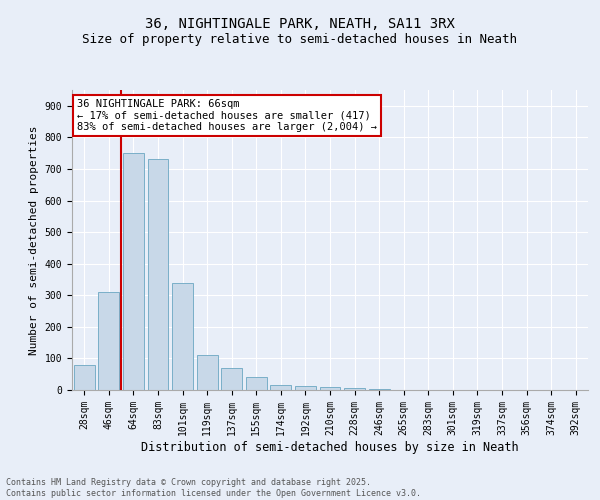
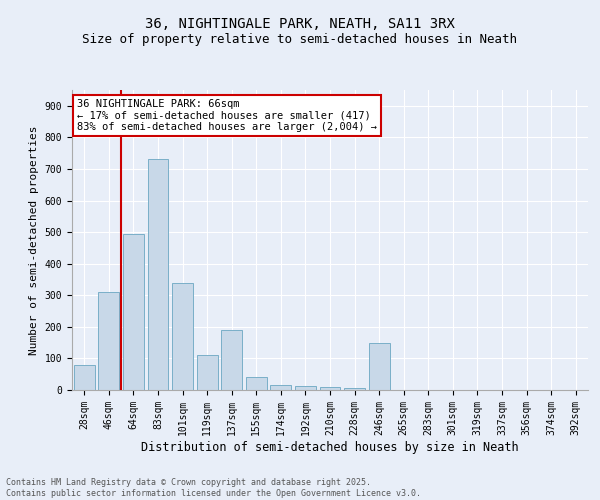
64sqm: 750 -> 495
137sqm: 70 -> 190
246sqm: 2 -> 150
